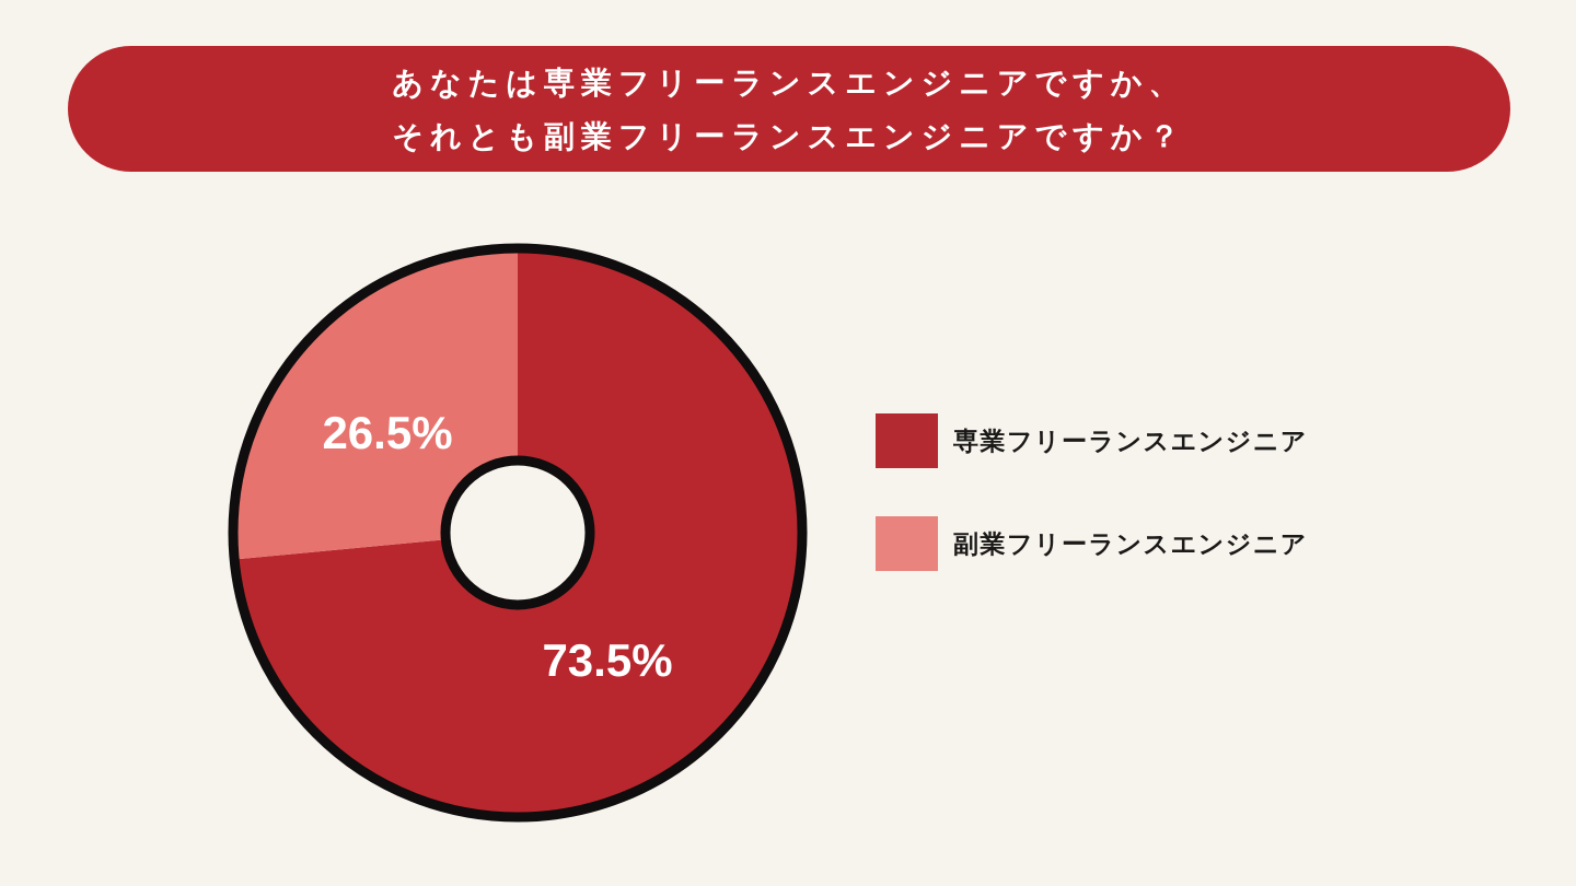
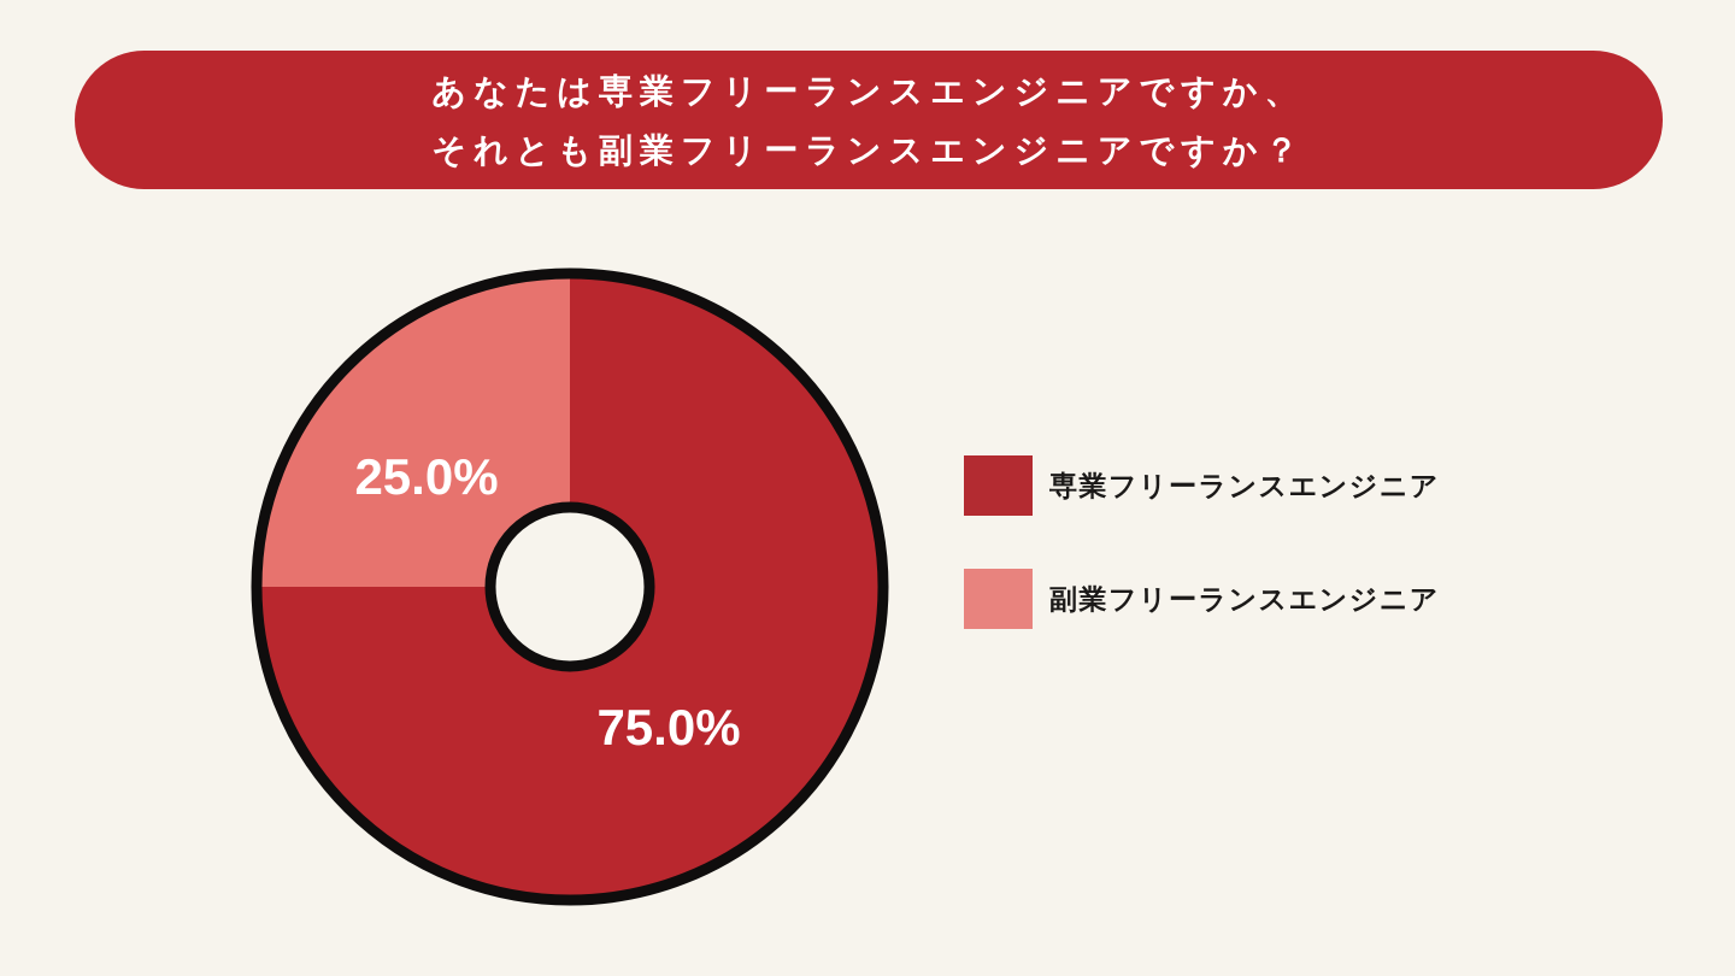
専業フリーランスエンジニア: 73.5% -> 75.0%
副業フリーランスエンジニア: 26.5% -> 25.0%
